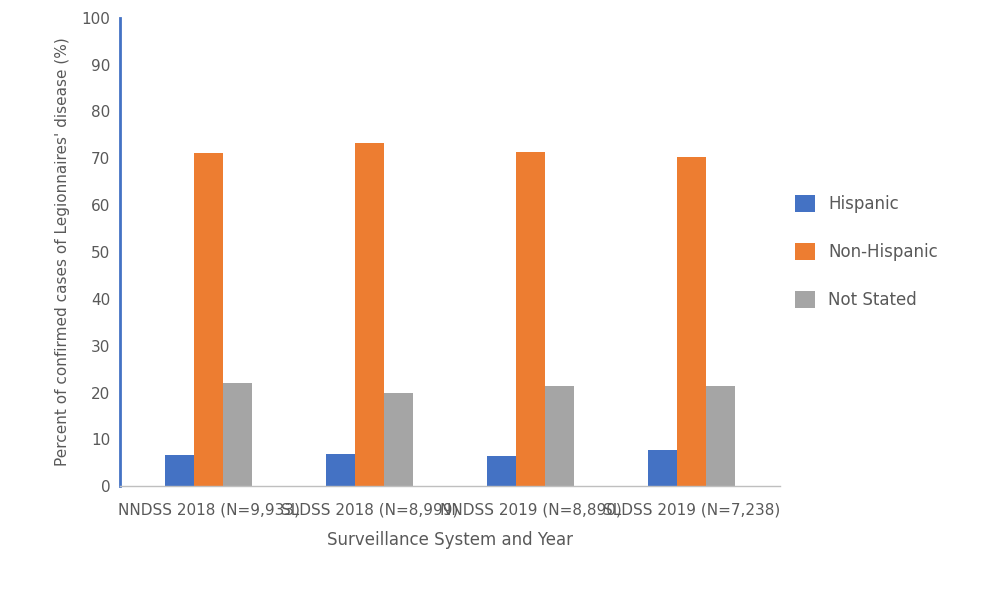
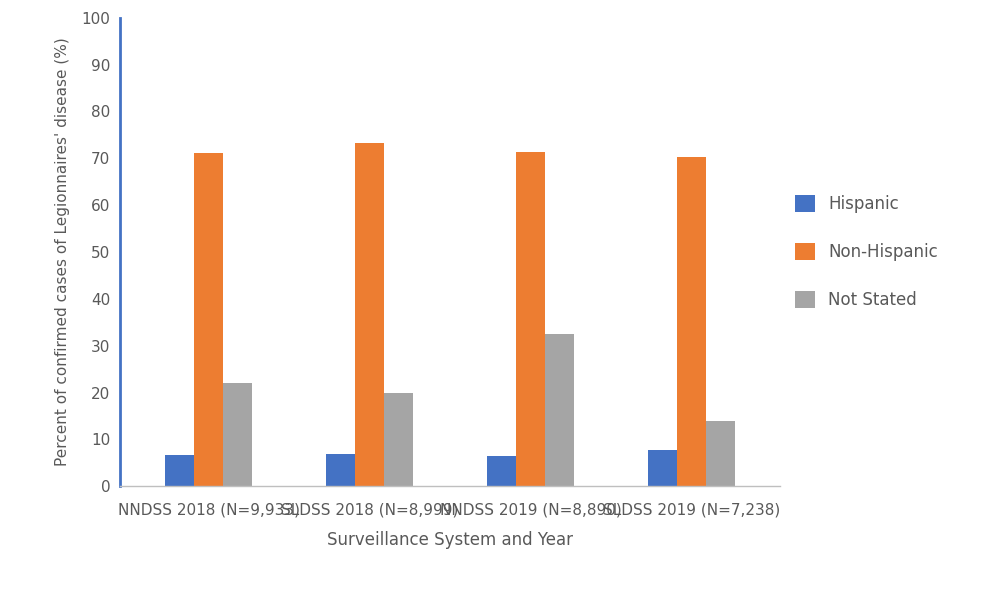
Not Stated/NNDSS 2019 (N=8,890): 21.4 -> 32.5
Not Stated/SLDSS 2019 (N=7,238): 21.3 -> 14.0
